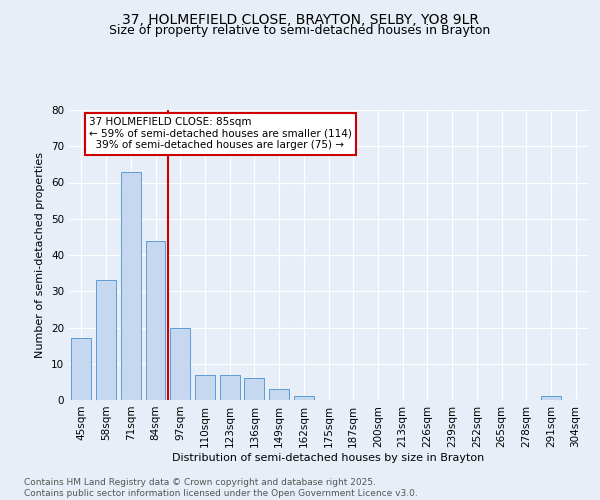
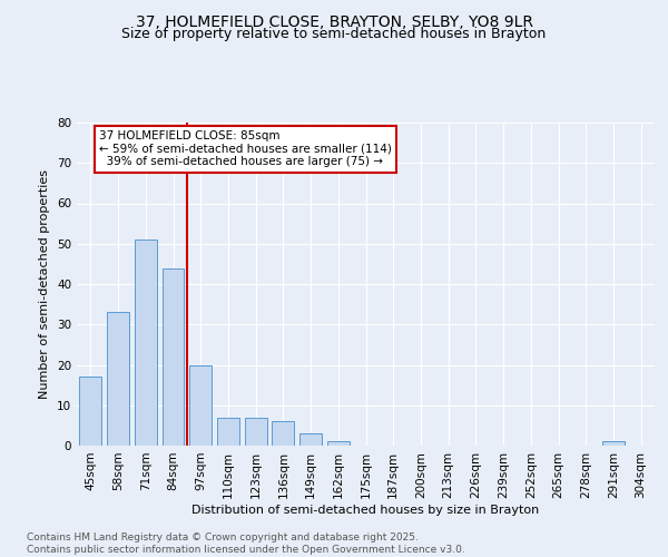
71sqm: 63 -> 51
